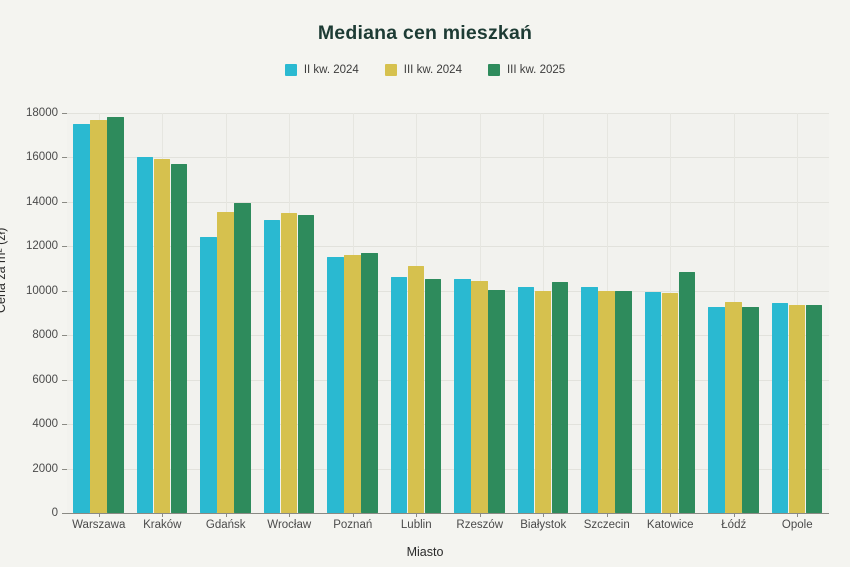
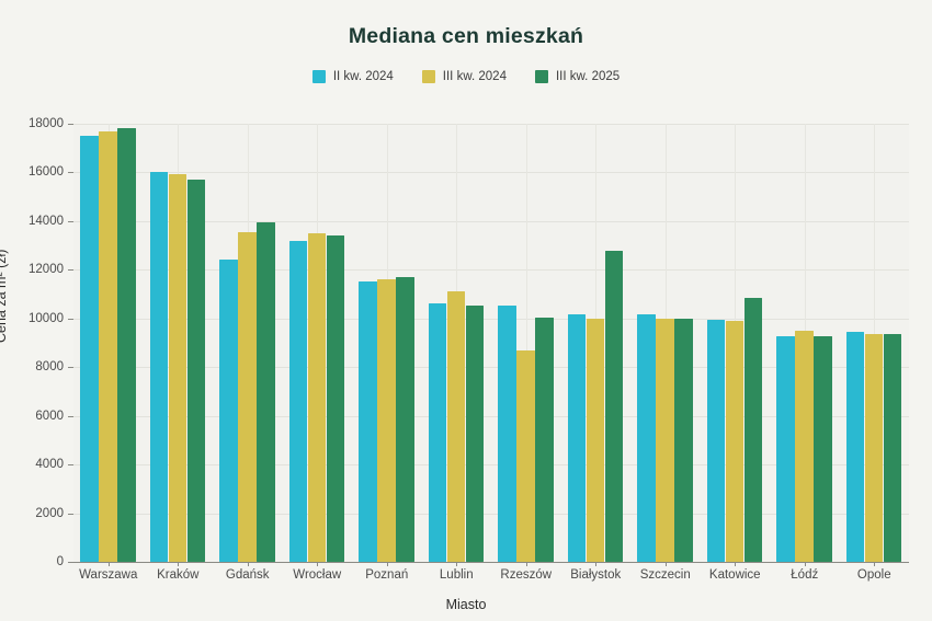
III kw. 2024/Rzeszów: 10400 -> 8700
III kw. 2025/Białystok: 10400 -> 12800
